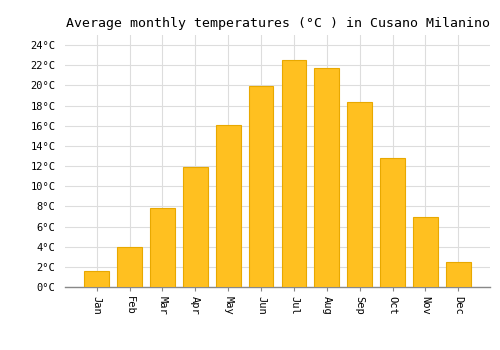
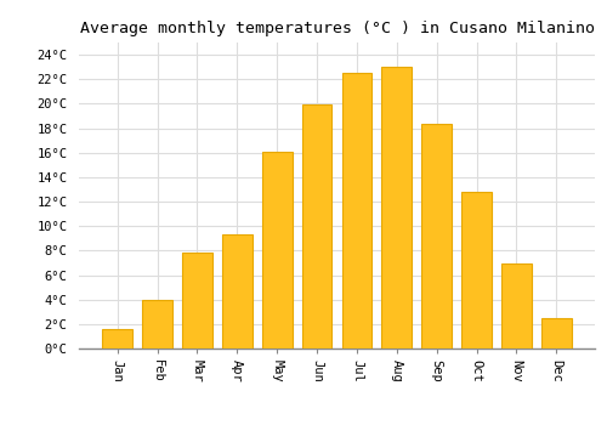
Apr: 11.9°C -> 9.3°C
Aug: 21.7°C -> 23.0°C
